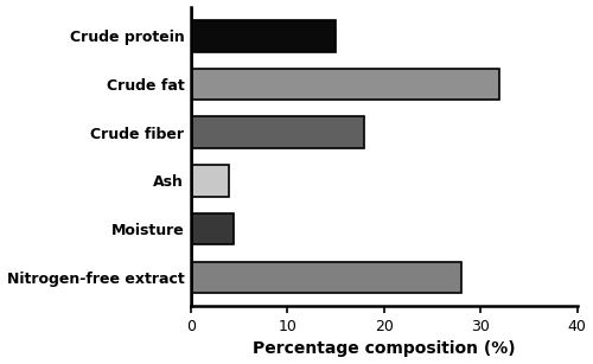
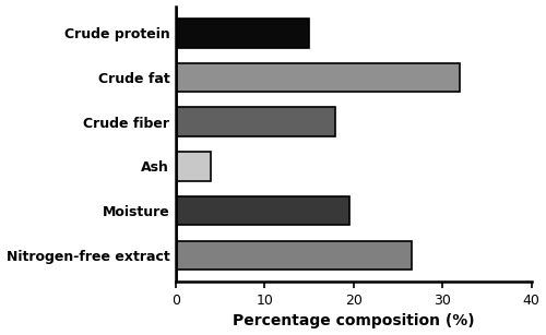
Moisture: 4.5 -> 19.6
Nitrogen-free extract: 28.0 -> 26.6
